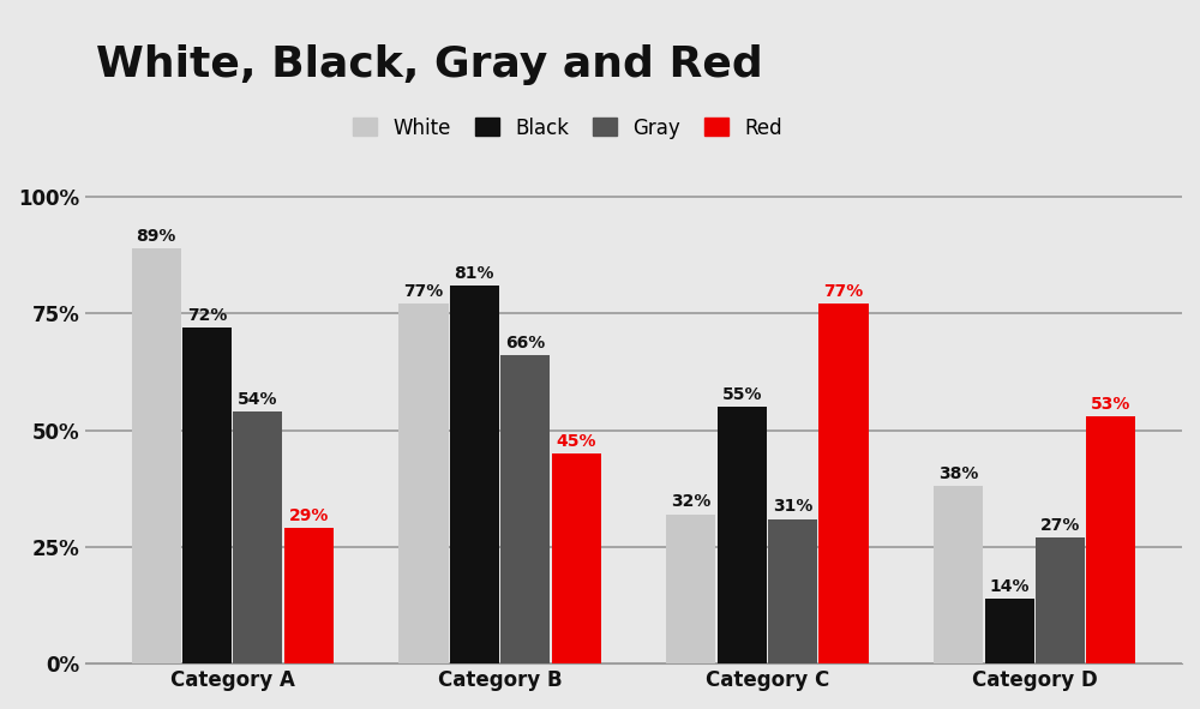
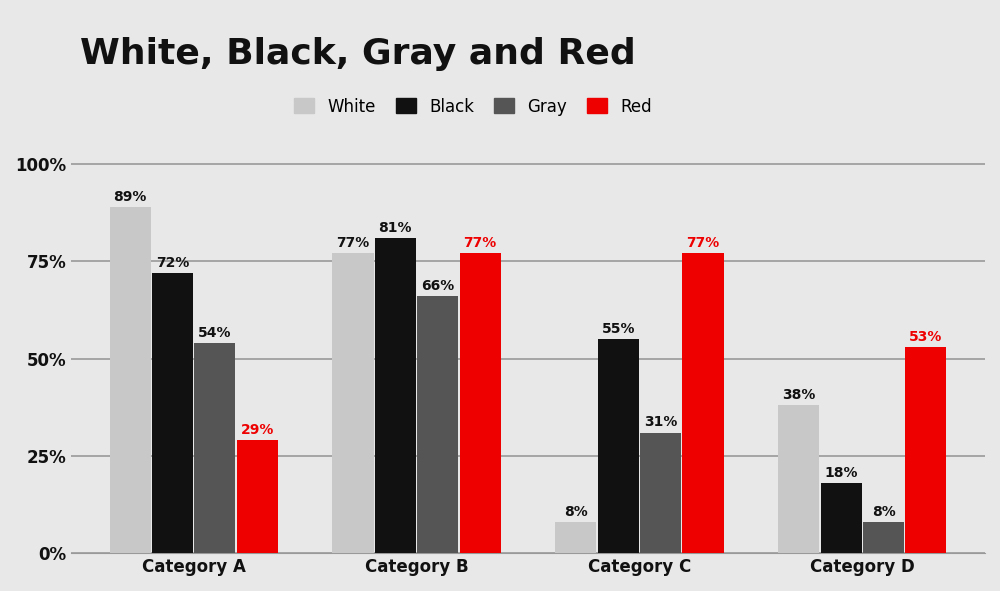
Red/Category B: 45% -> 77%
White/Category C: 32% -> 8%
Black/Category D: 14% -> 18%
Gray/Category D: 27% -> 8%
